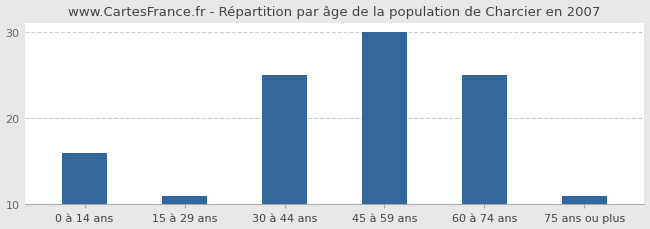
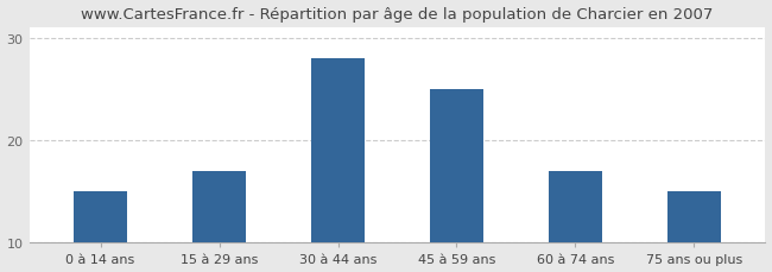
0 à 14 ans: 16 -> 15
15 à 29 ans: 11 -> 17
30 à 44 ans: 25 -> 28
45 à 59 ans: 30 -> 25
60 à 74 ans: 25 -> 17
75 ans ou plus: 11 -> 15
